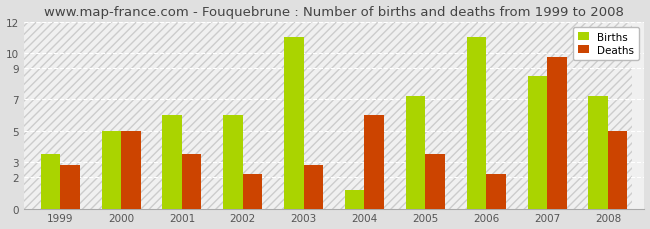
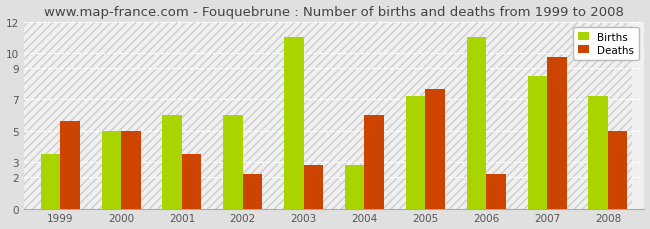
Deaths/1999: 2.8 -> 5.6
Births/2004: 1.2 -> 2.8
Deaths/2005: 3.5 -> 7.7
